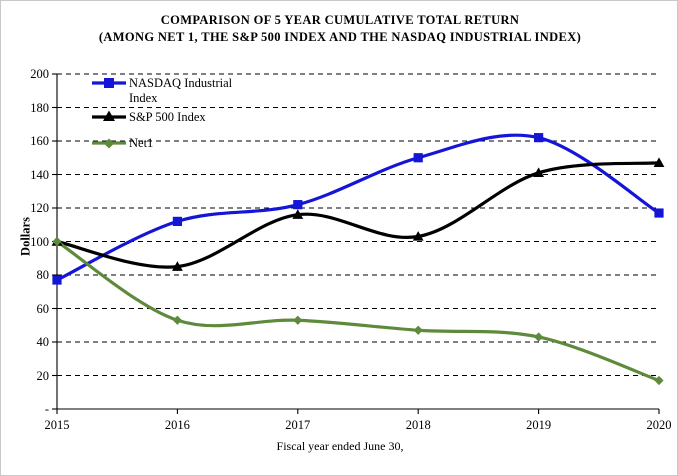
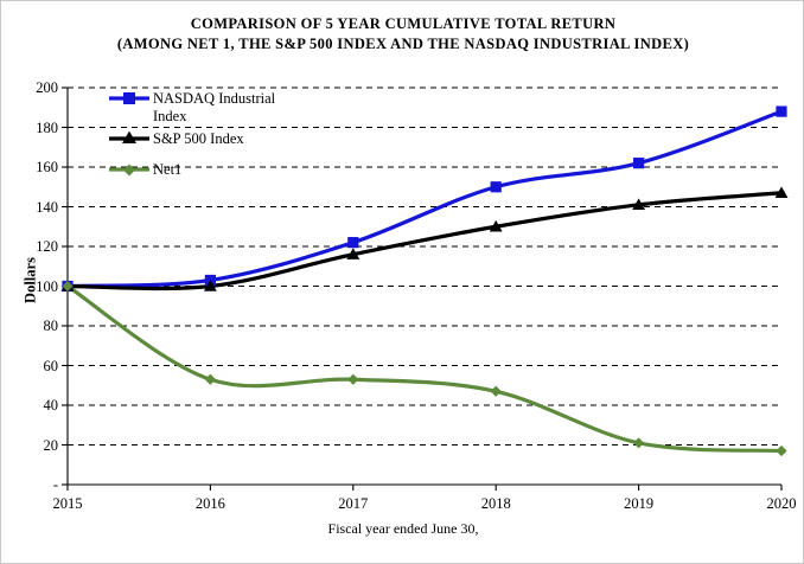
NASDAQ Industrial Index/2015: 77 -> 100
NASDAQ Industrial Index/2016: 112 -> 103
S&P 500 Index/2016: 85 -> 100
S&P 500 Index/2018: 103 -> 130
Net1/2019: 43 -> 21
NASDAQ Industrial Index/2020: 117 -> 188
